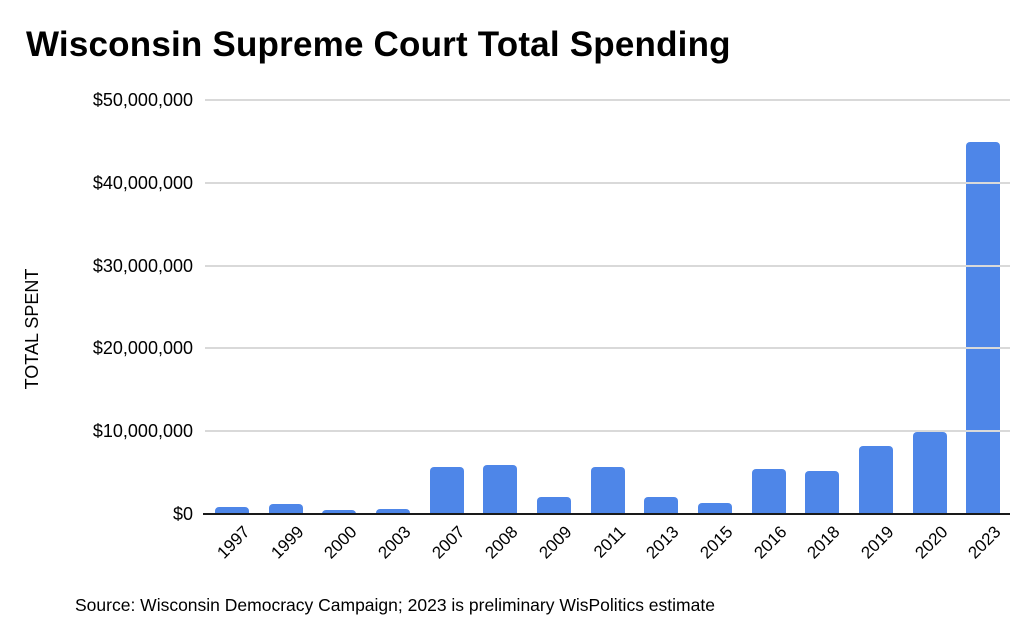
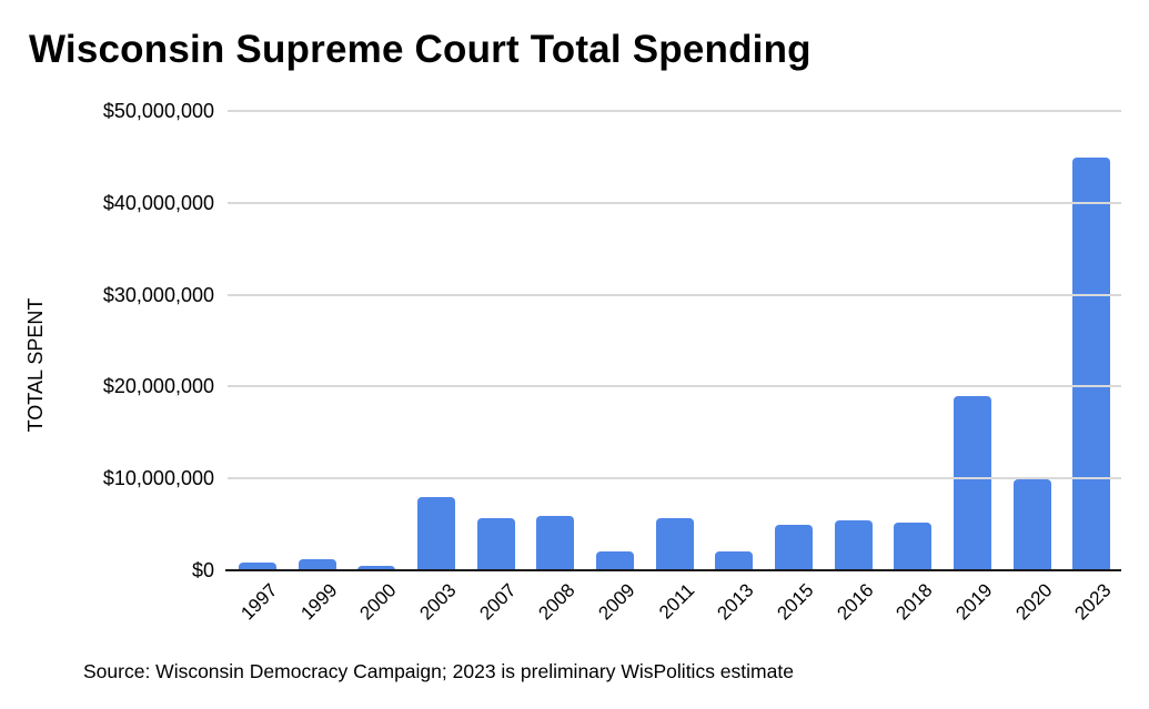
2003: $1000000 -> $8000000
2015: $1000000 -> $5000000
2019: $8000000 -> $19000000
